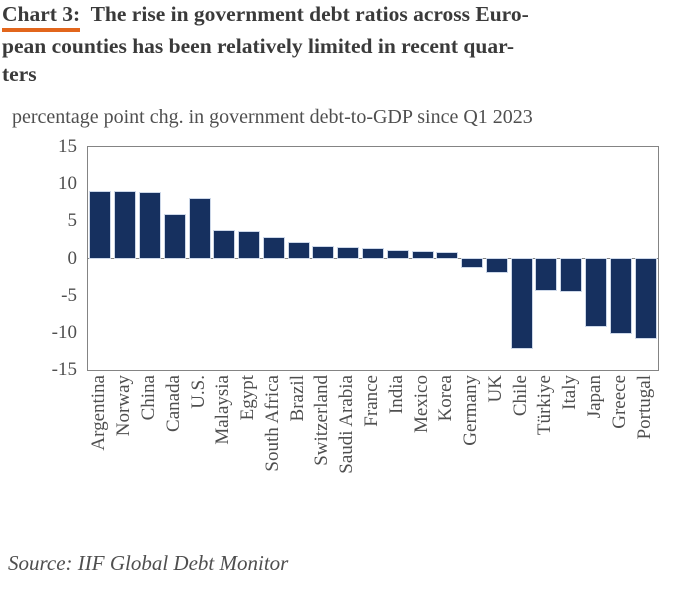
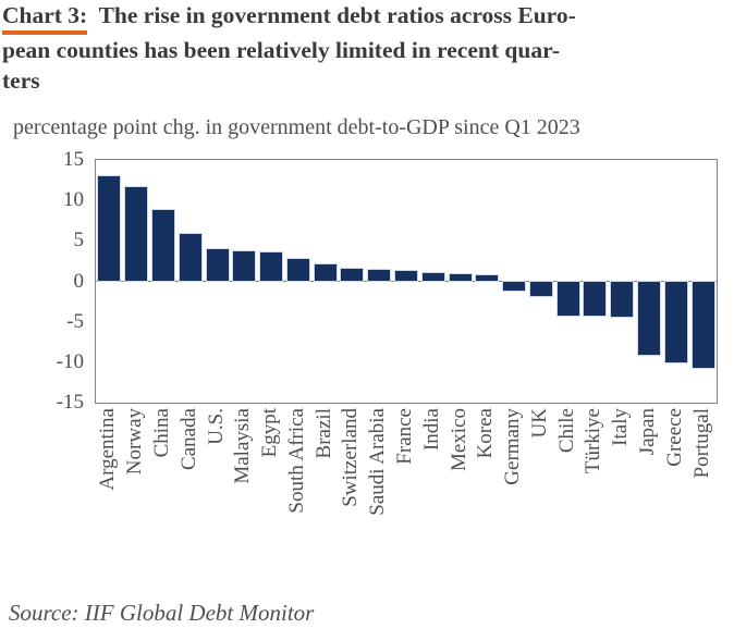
Argentina: 9 -> 13
Norway: 9 -> 12
U.S.: 8 -> 4
Chile: -12 -> -4
